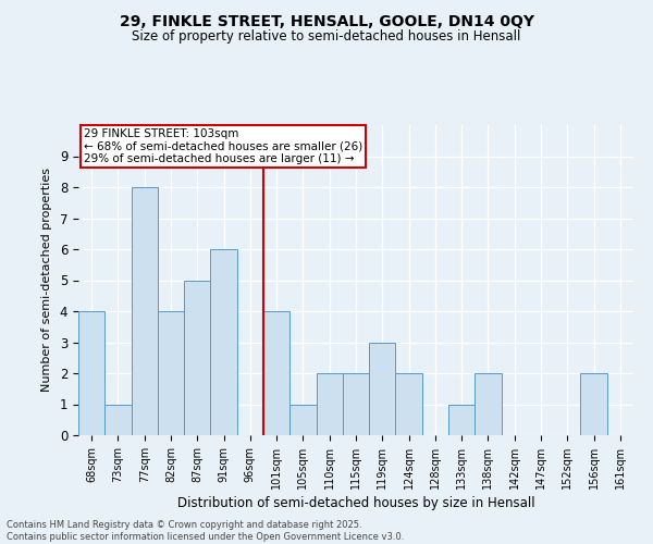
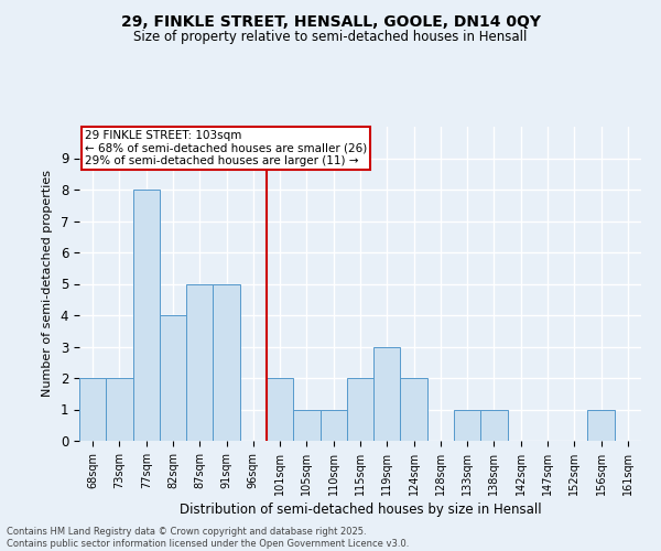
68sqm: 4 -> 2
73sqm: 1 -> 2
91sqm: 6 -> 5
101sqm: 4 -> 2
110sqm: 2 -> 1
138sqm: 2 -> 1
156sqm: 2 -> 1
